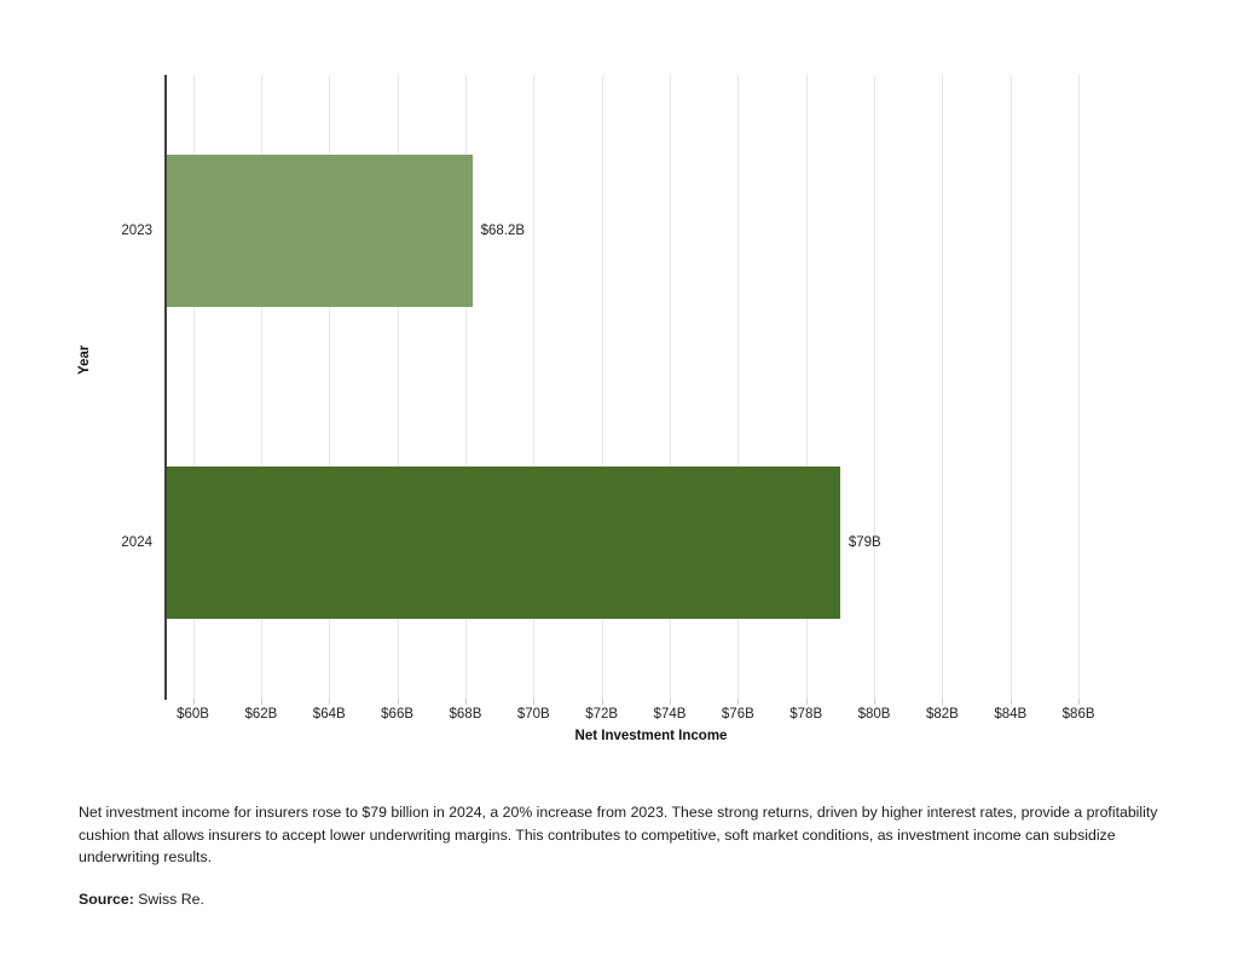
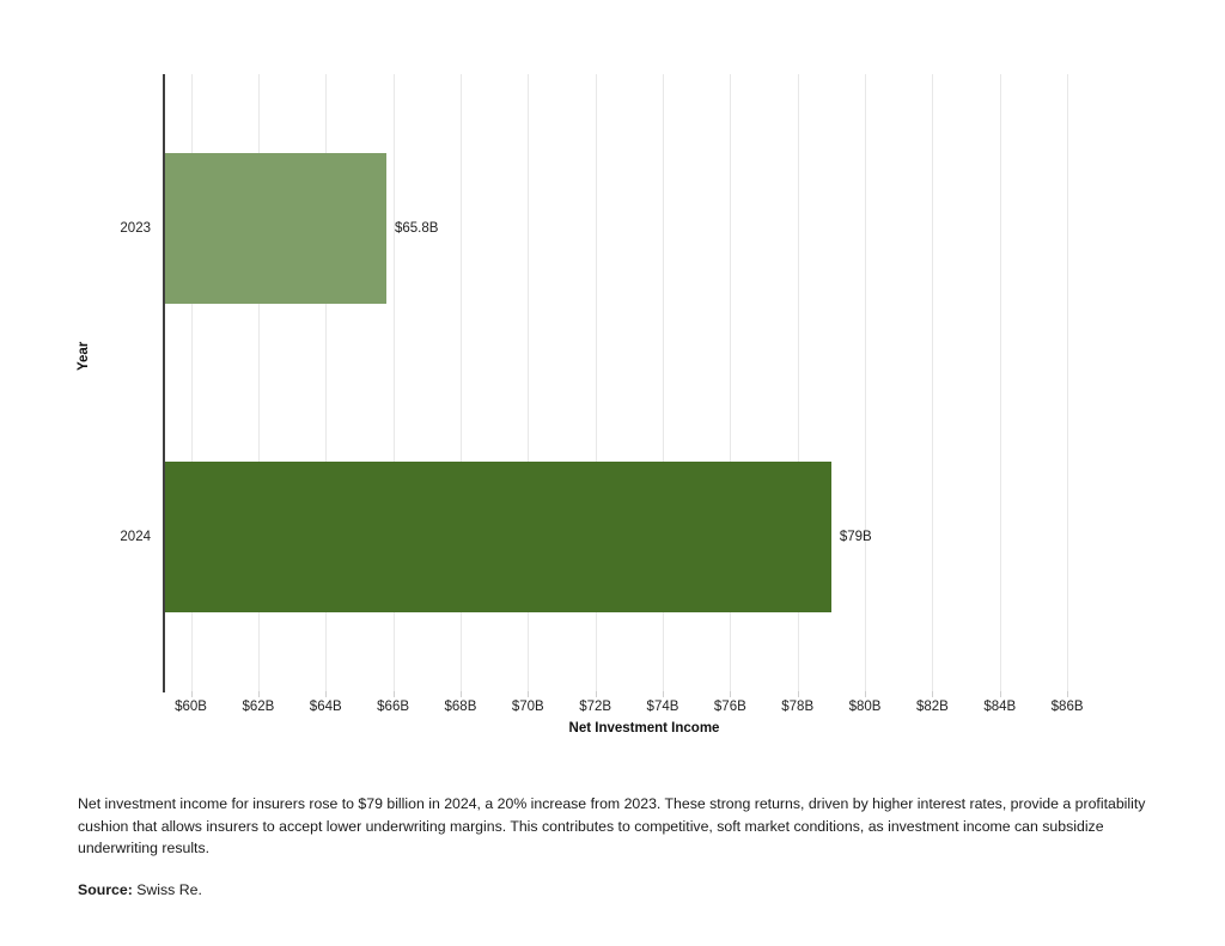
2023: $68.2B -> $65.8B
